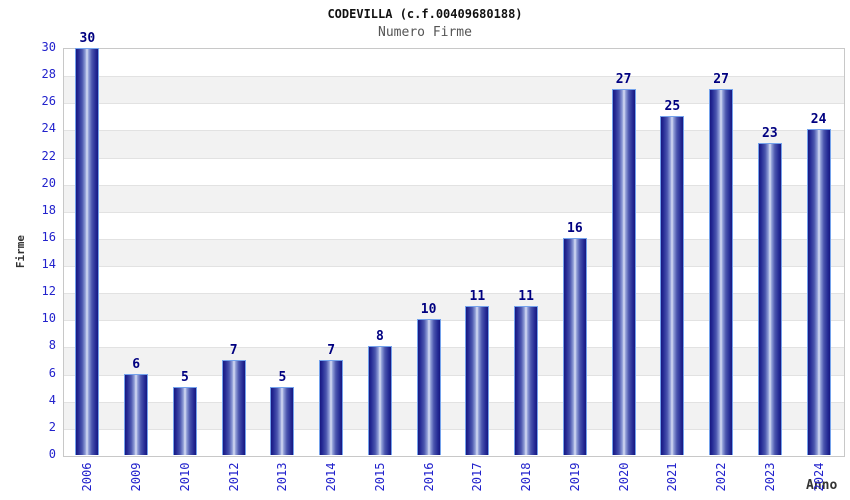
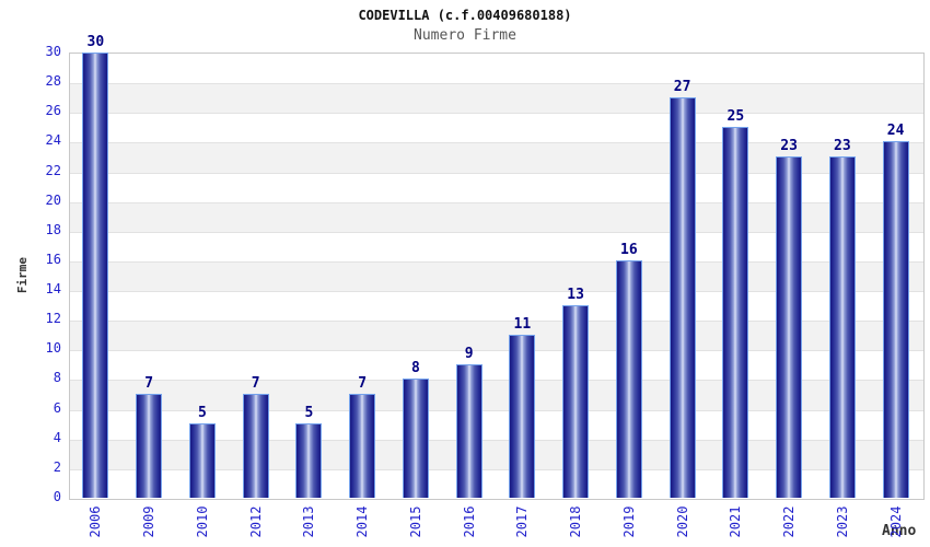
2009: 6 -> 7
2016: 10 -> 9
2018: 11 -> 13
2022: 27 -> 23
